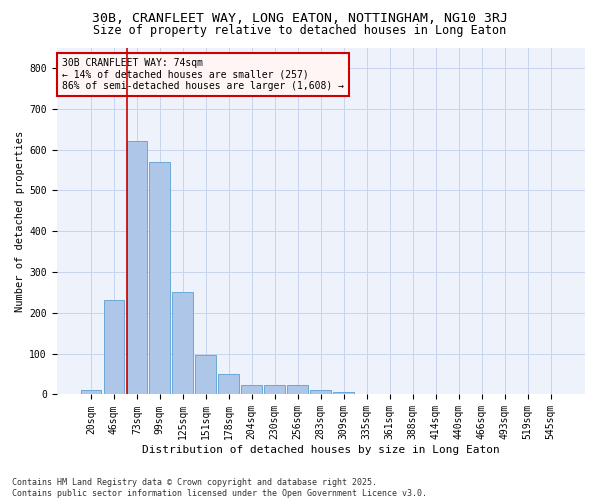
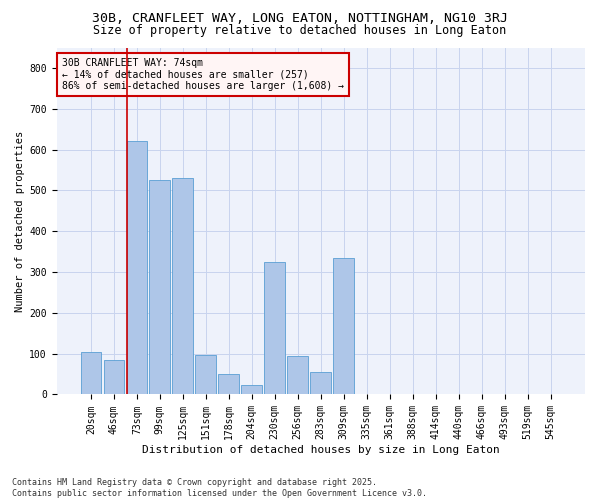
20sqm: 10 -> 105
46sqm: 232 -> 85
99sqm: 570 -> 525
125sqm: 250 -> 530
230sqm: 22 -> 325
256sqm: 24 -> 95
283sqm: 10 -> 55
309sqm: 5 -> 335
